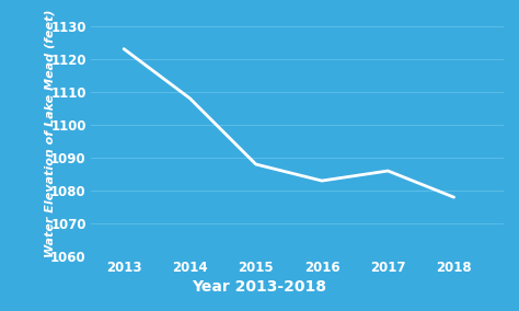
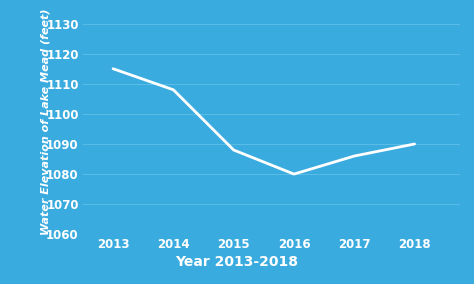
2013: 1123 -> 1115
2016: 1083 -> 1080
2018: 1078 -> 1090
